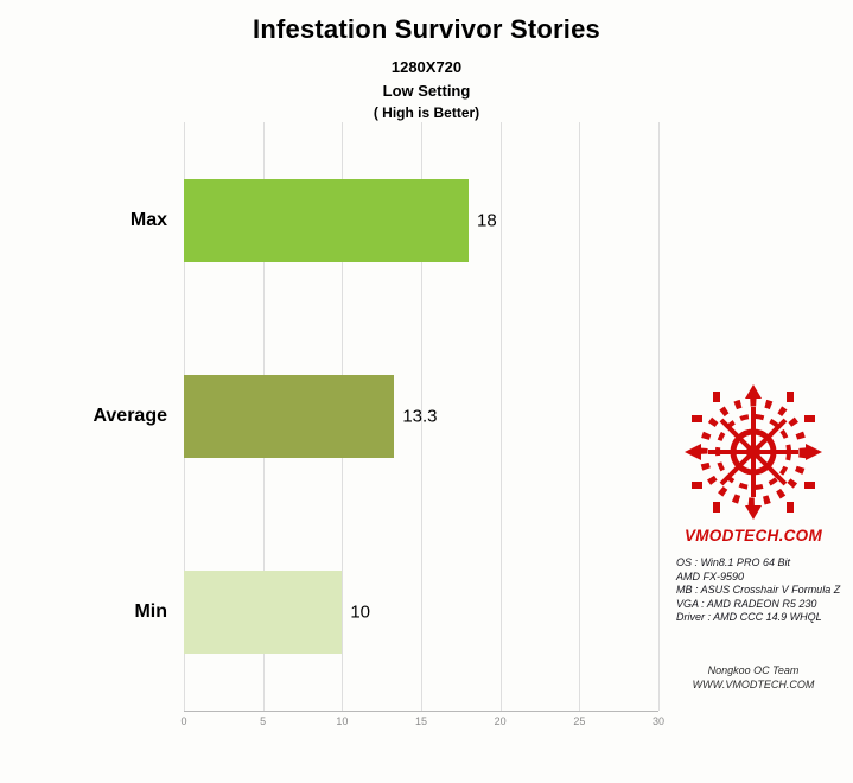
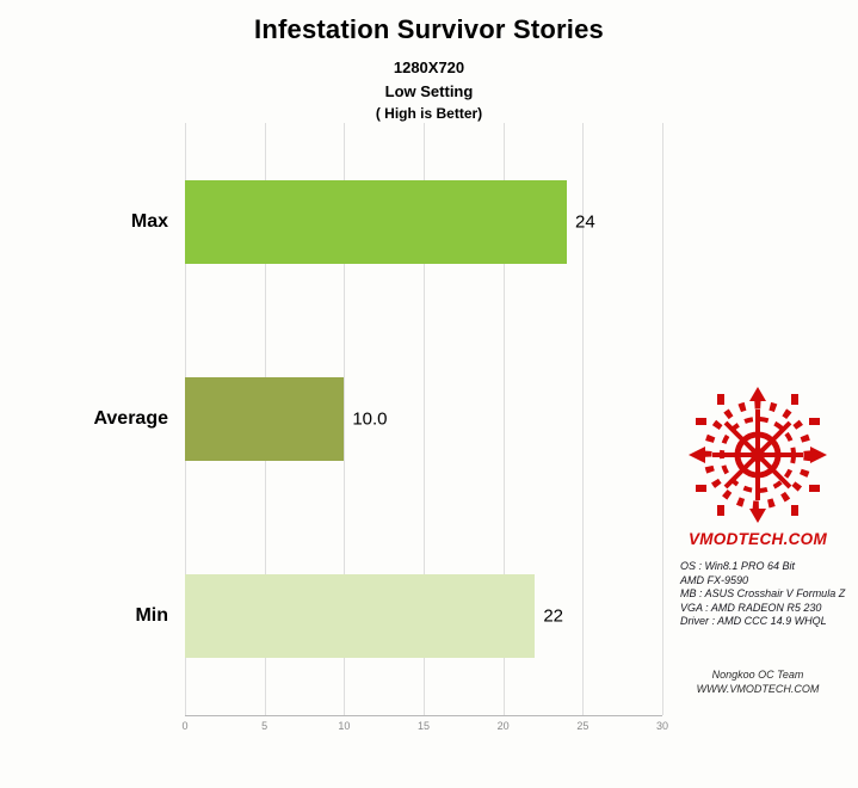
Max: 18 -> 24
Average: 13.3 -> 10.0
Min: 10 -> 22
